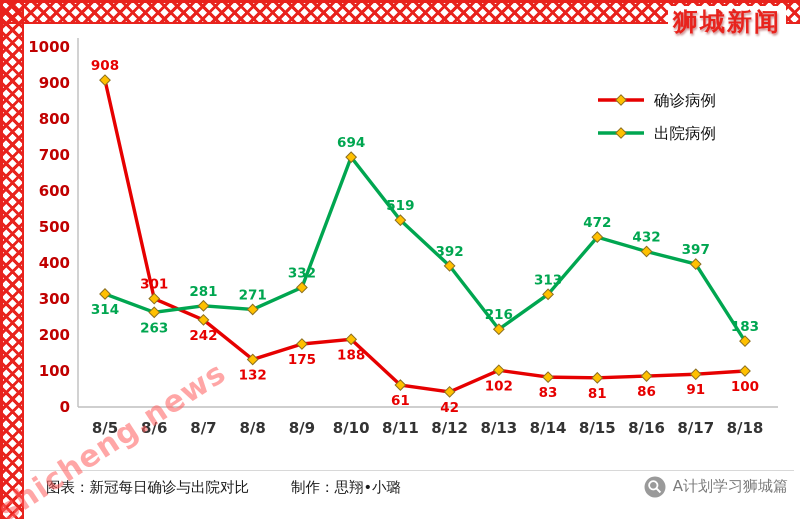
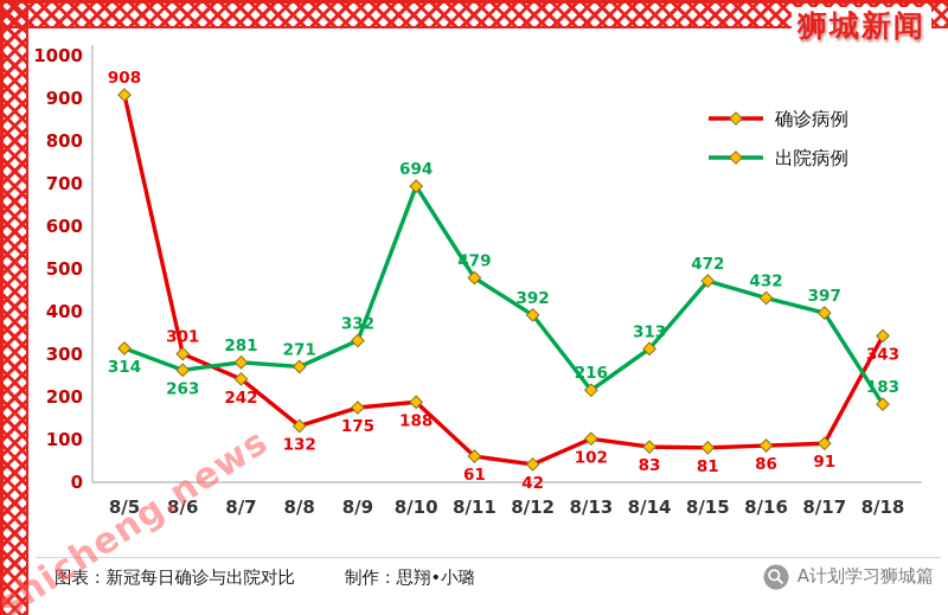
出院病例/8/11: 519 -> 479
确诊病例/8/18: 100 -> 343
